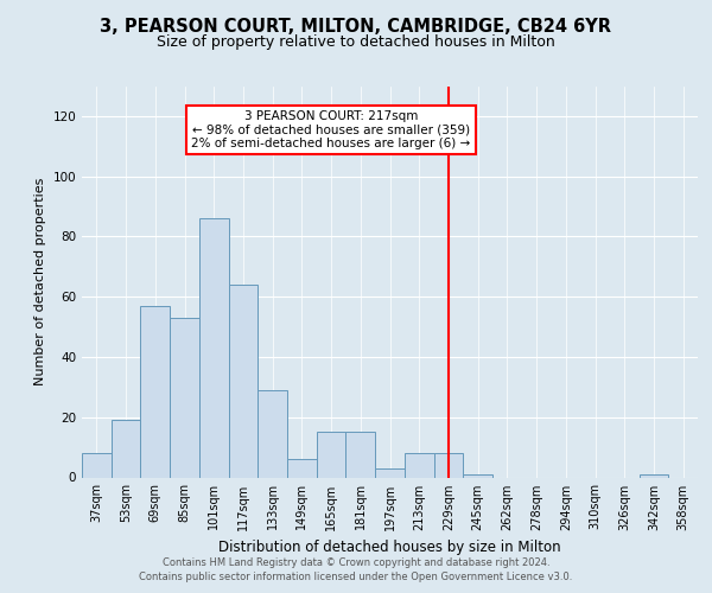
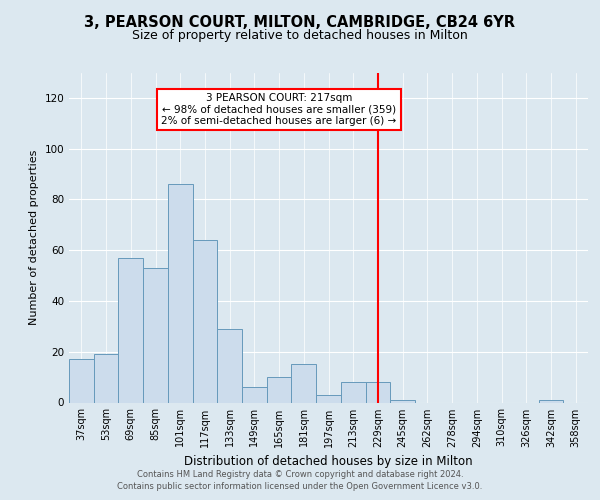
37sqm: 8 -> 17
165sqm: 15 -> 10
